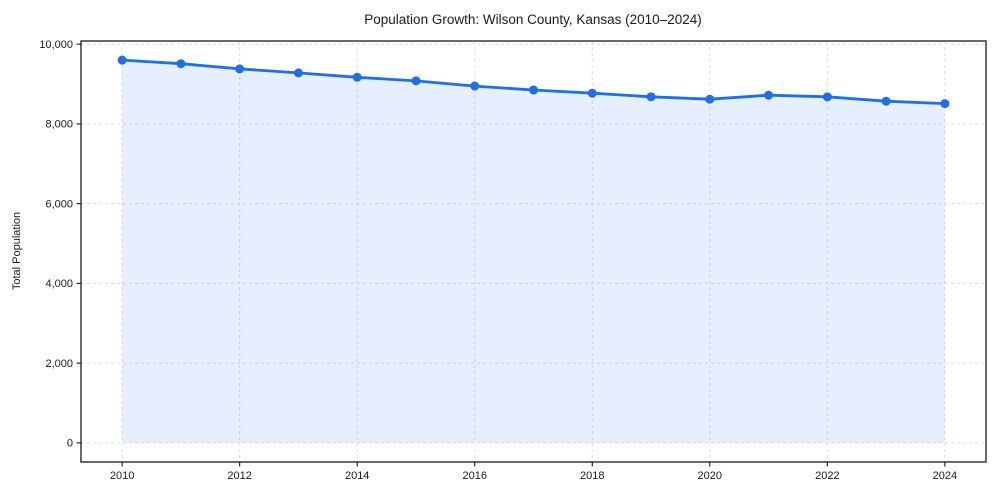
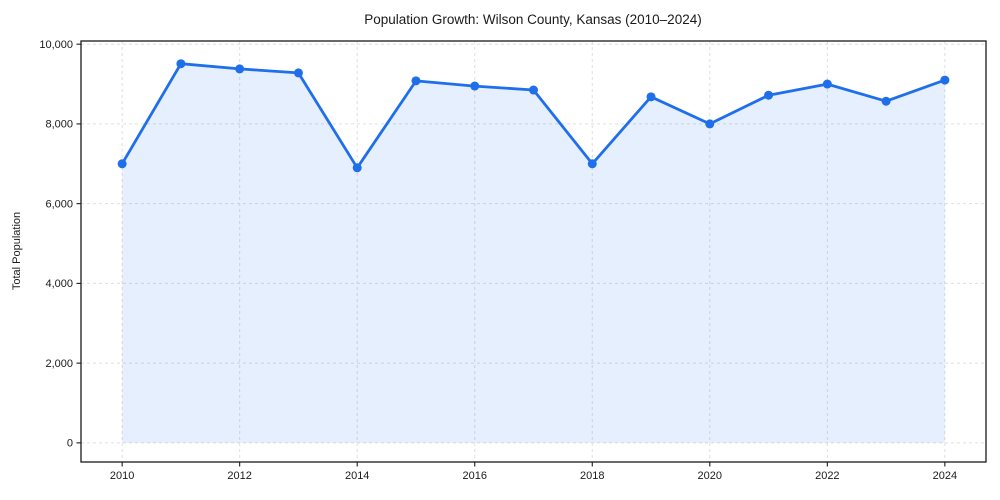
2010: 9600 -> 7000
2014: 9200 -> 6900
2018: 8800 -> 7000
2020: 8600 -> 8000
2022: 8700 -> 9000
2024: 8500 -> 9100
